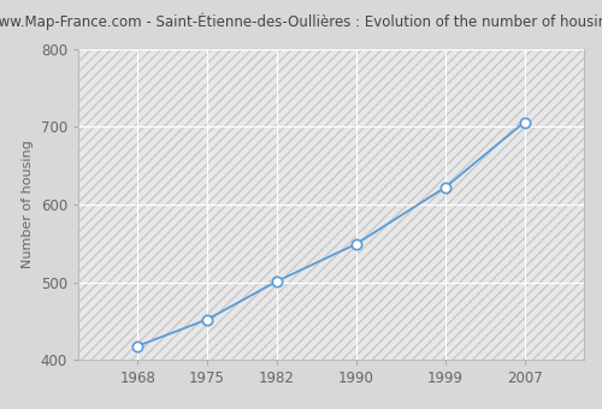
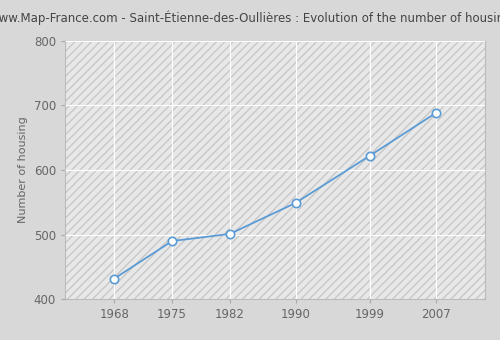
1968: 418 -> 432
1975: 452 -> 490
2007: 706 -> 688
